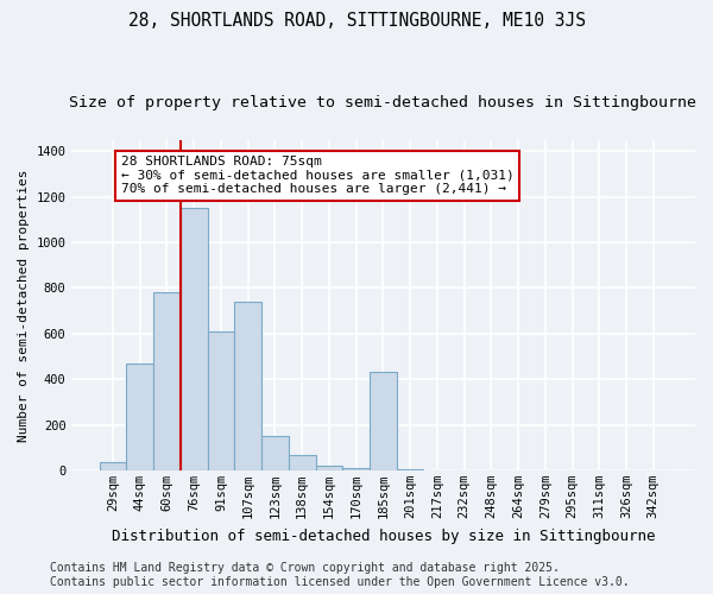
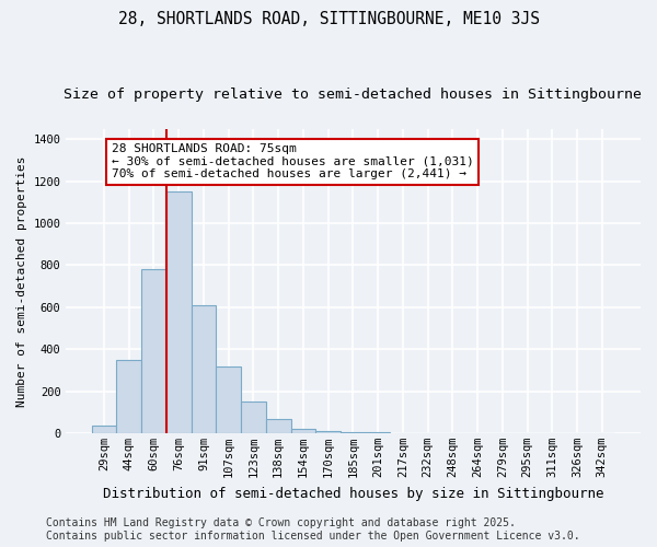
44sqm: 470 -> 350
107sqm: 740 -> 320
185sqm: 430 -> 0
